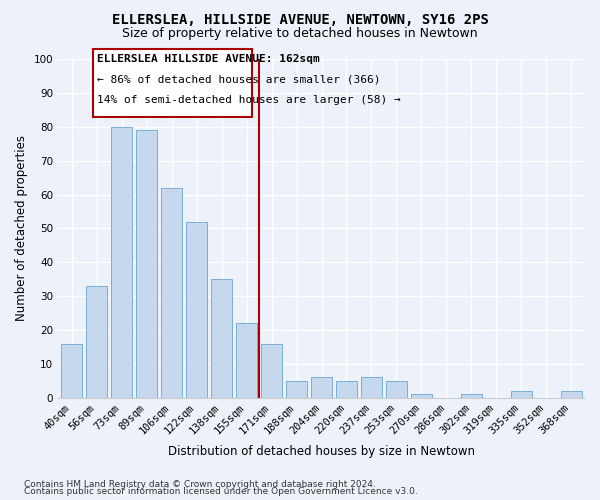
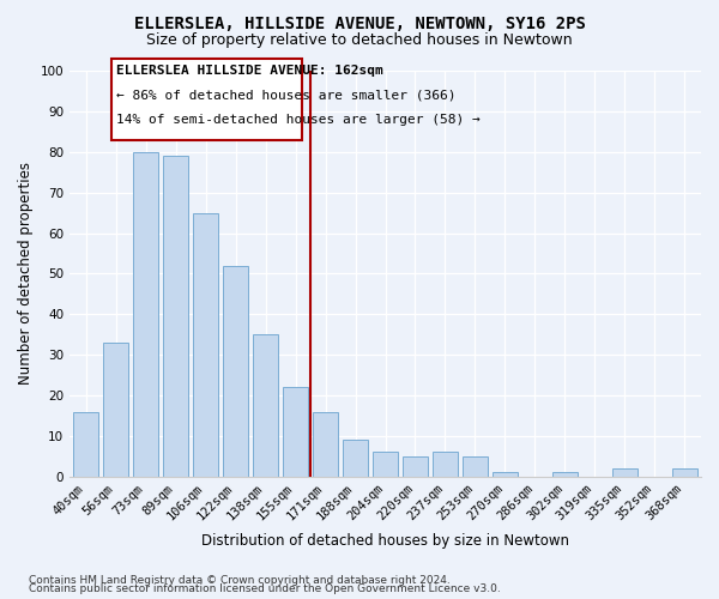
106sqm: 62 -> 65
188sqm: 5 -> 9
